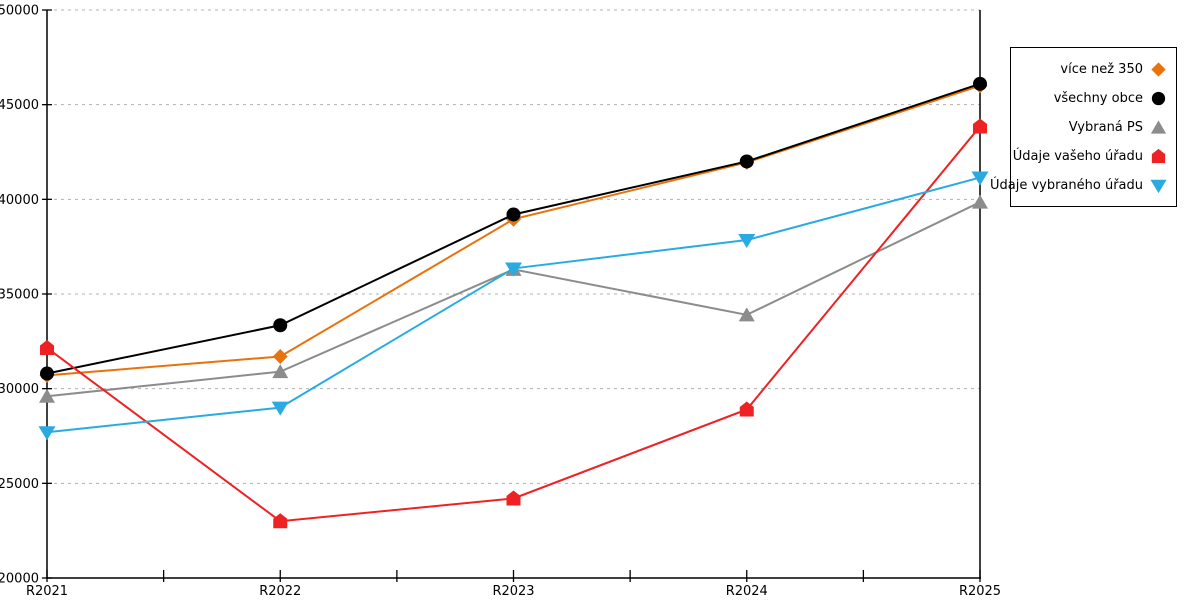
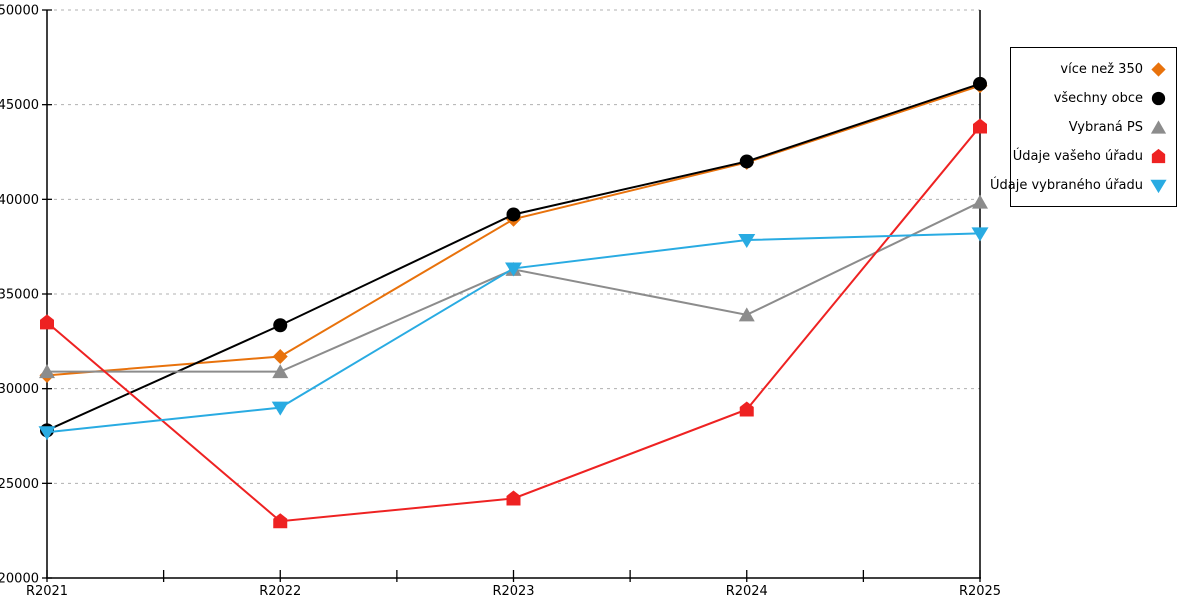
všechny obce/R2021: 30800 -> 27800
Vybraná PS/R2021: 29600 -> 30900
Údaje vašeho úřadu/R2021: 32200 -> 33500
Údaje vybraného úřadu/R2025: 41200 -> 38200
